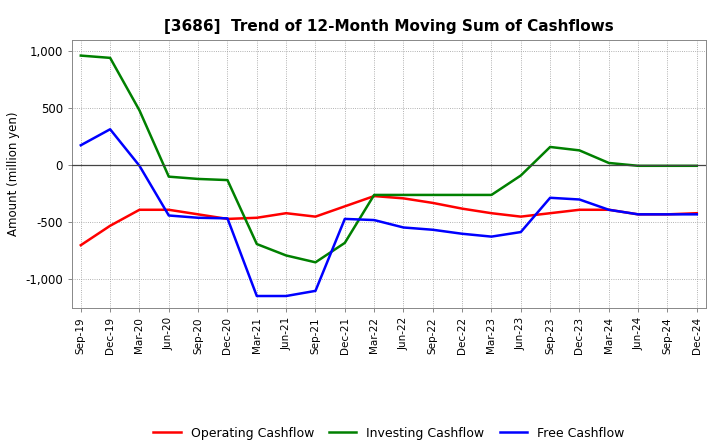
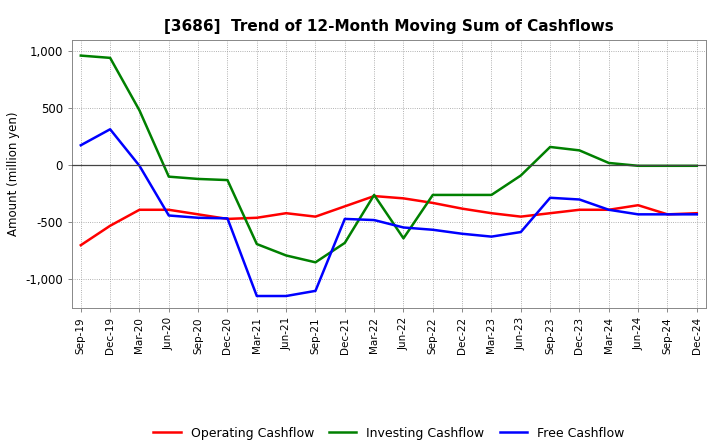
Investing Cashflow/Jun-22: -260 -> -640
Operating Cashflow/Jun-24: -430 -> -350
